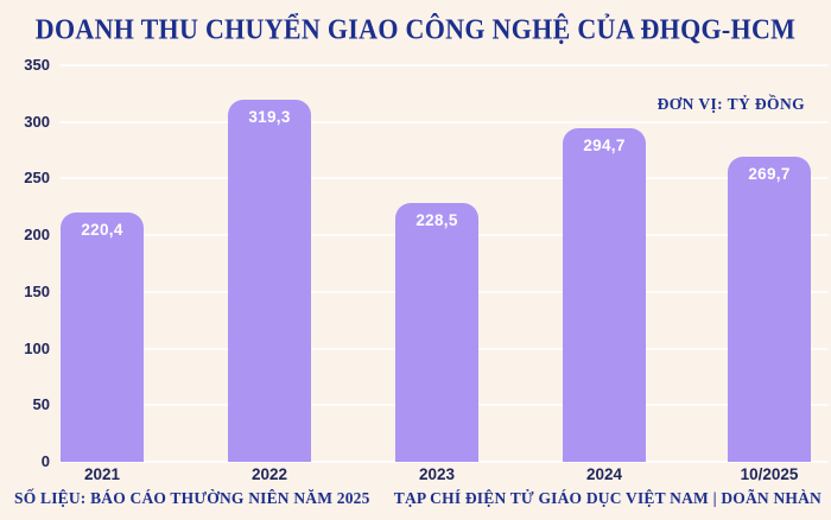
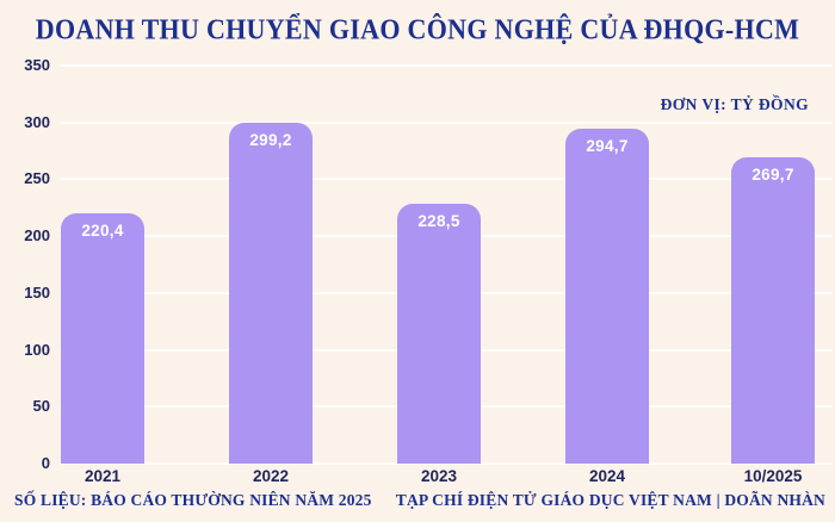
2022: 319,3 -> 299,2
